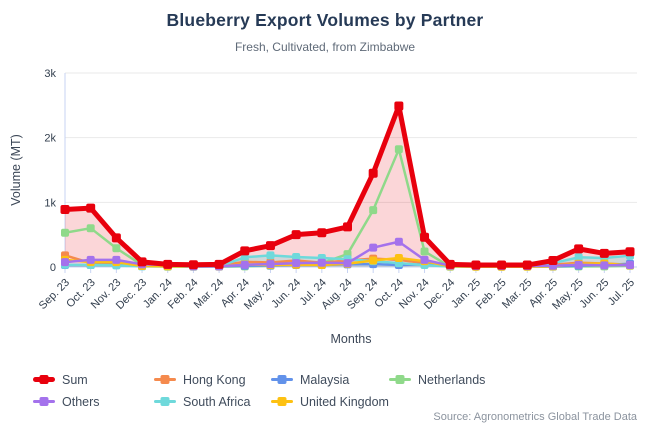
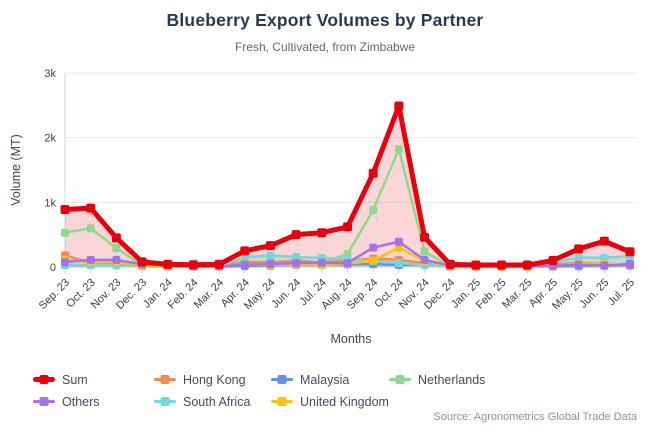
United Kingdom/Oct. 24: 0.1k -> 0.3k
Sum/Jun. 25: 0.2k -> 0.4k
